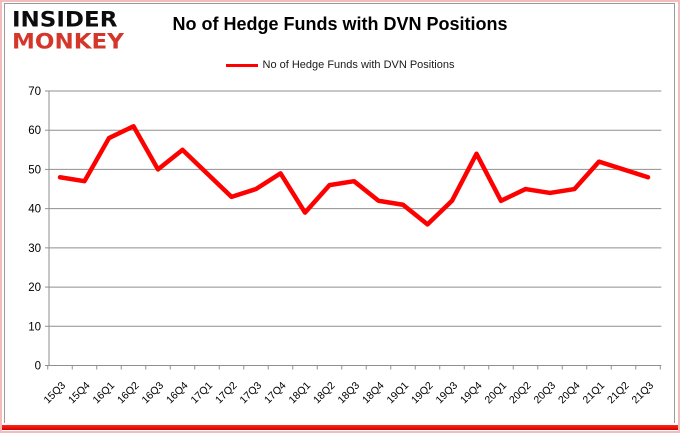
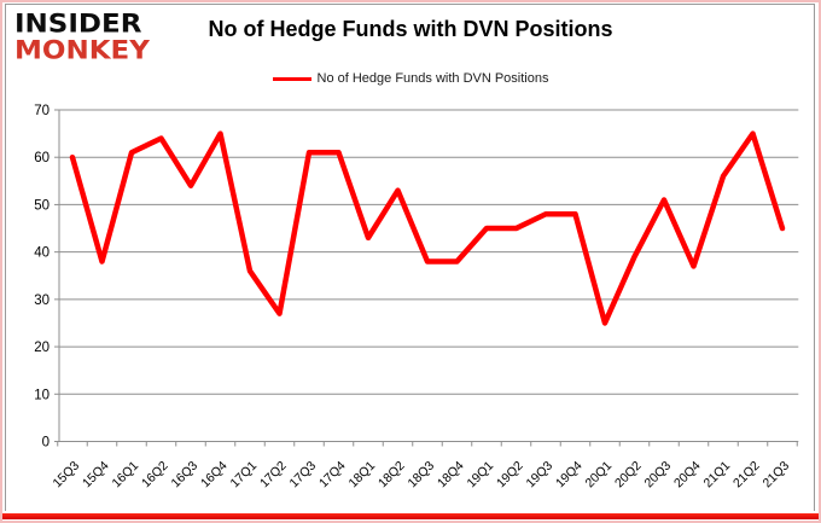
15Q3: 48 -> 60
15Q4: 47 -> 38
16Q1: 58 -> 61
16Q2: 61 -> 64
16Q3: 50 -> 54
16Q4: 55 -> 65
17Q1: 49 -> 36
17Q2: 43 -> 27
17Q3: 45 -> 61
17Q4: 49 -> 61
18Q1: 39 -> 43
18Q2: 46 -> 53
18Q3: 47 -> 38
18Q4: 42 -> 38
19Q1: 41 -> 45
19Q2: 36 -> 45
19Q3: 42 -> 48
19Q4: 54 -> 48
20Q1: 42 -> 25
20Q2: 45 -> 39
20Q3: 44 -> 51
20Q4: 45 -> 37
21Q1: 52 -> 56
21Q2: 50 -> 65
21Q3: 48 -> 45
